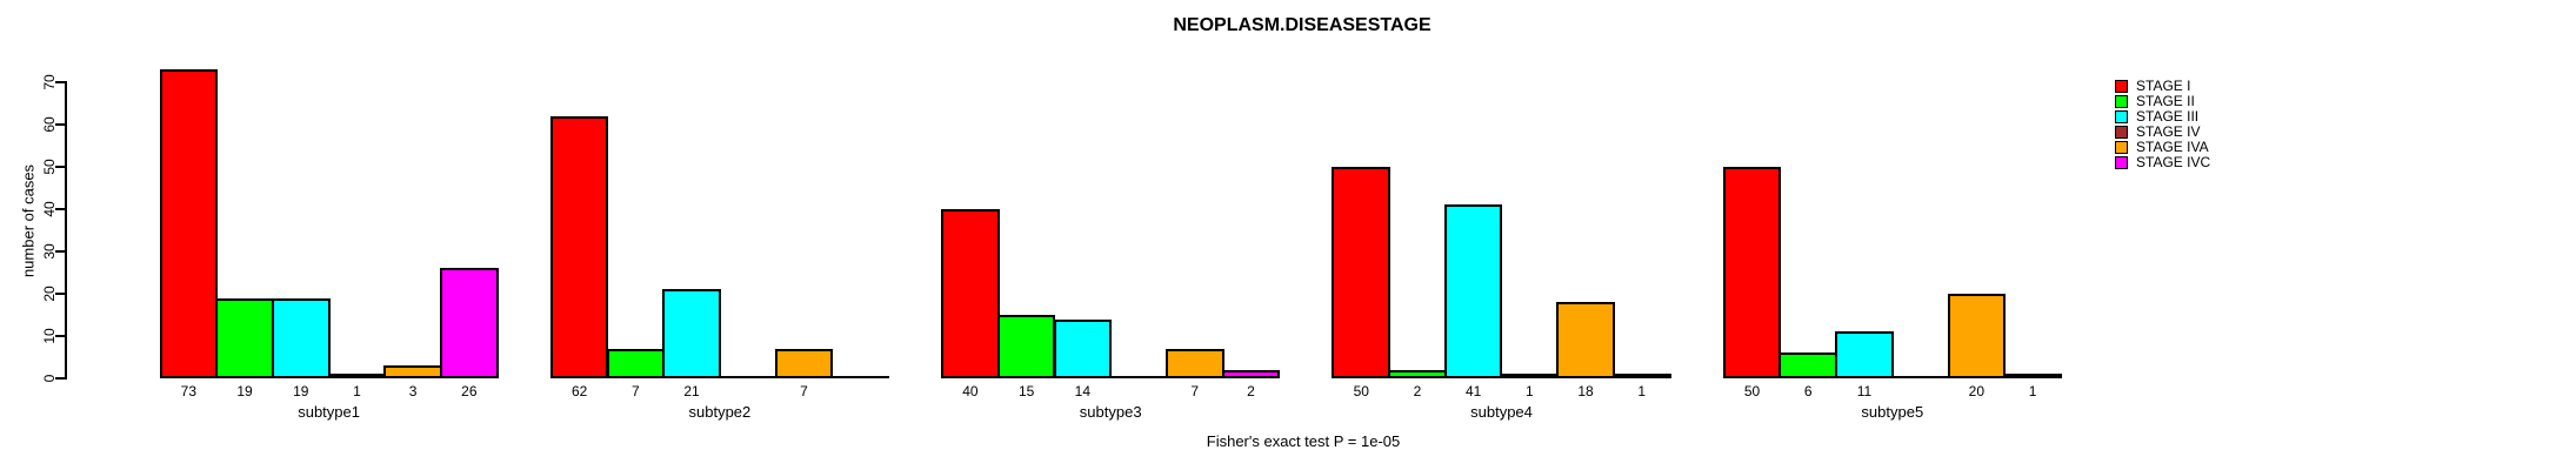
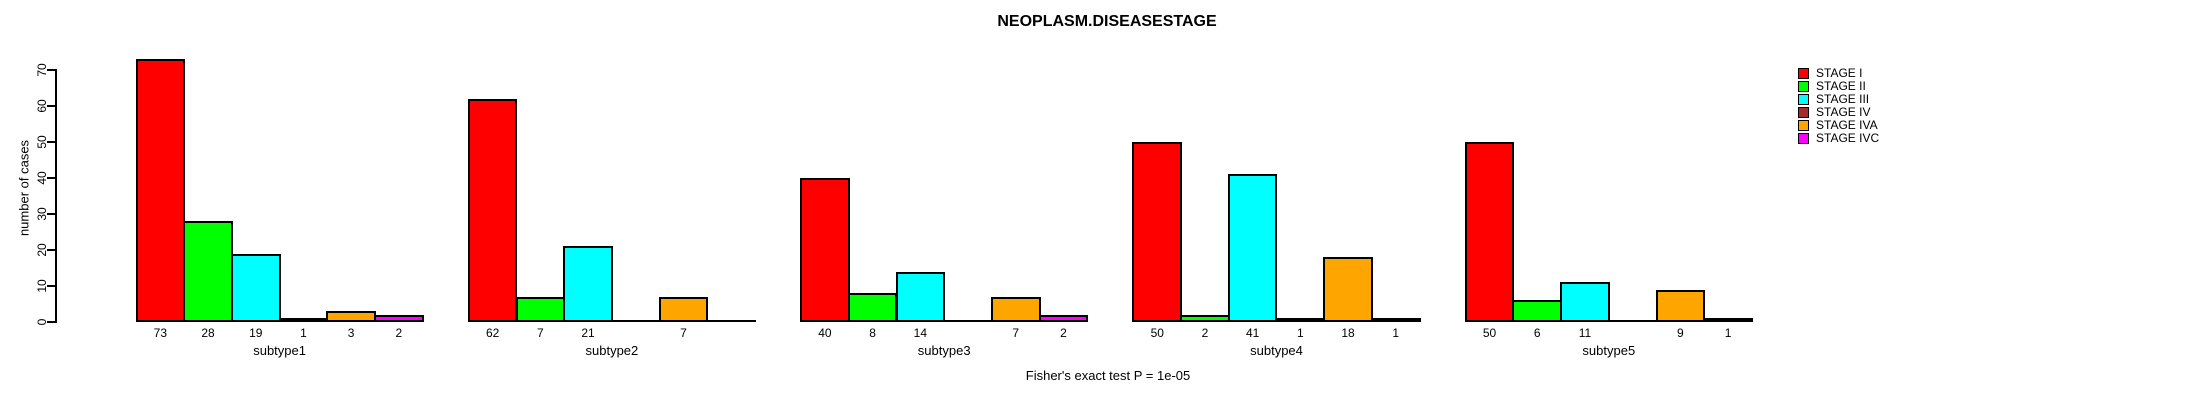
STAGE II/subtype1: 19 -> 28
STAGE IVC/subtype1: 26 -> 2
STAGE II/subtype3: 15 -> 8
STAGE IVA/subtype5: 20 -> 9
